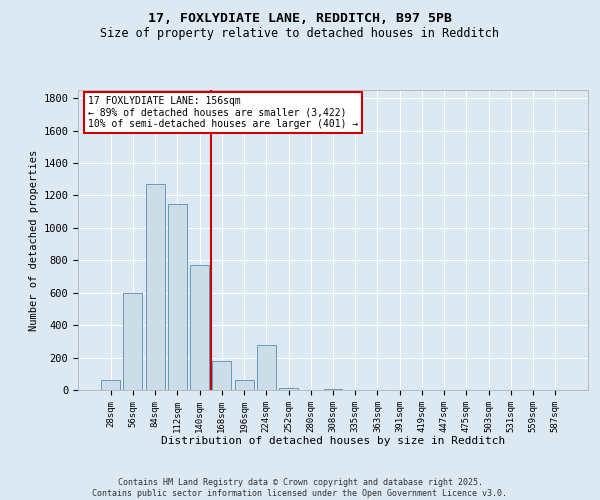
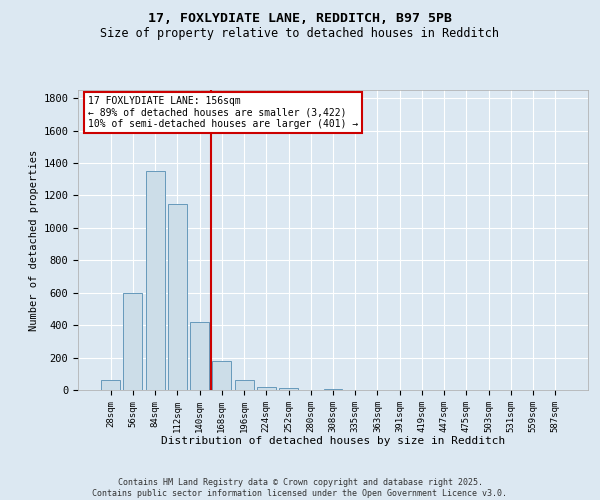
84sqm: 1270 -> 1350
140sqm: 770 -> 420
224sqm: 280 -> 20
